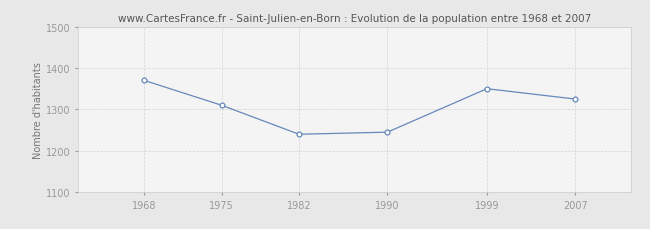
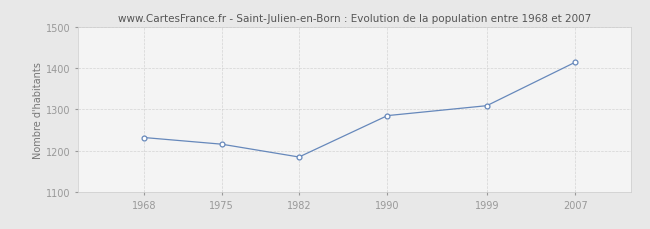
1968: 1370 -> 1232
1975: 1310 -> 1216
1982: 1240 -> 1185
1990: 1245 -> 1285
1999: 1350 -> 1309
2007: 1325 -> 1414
